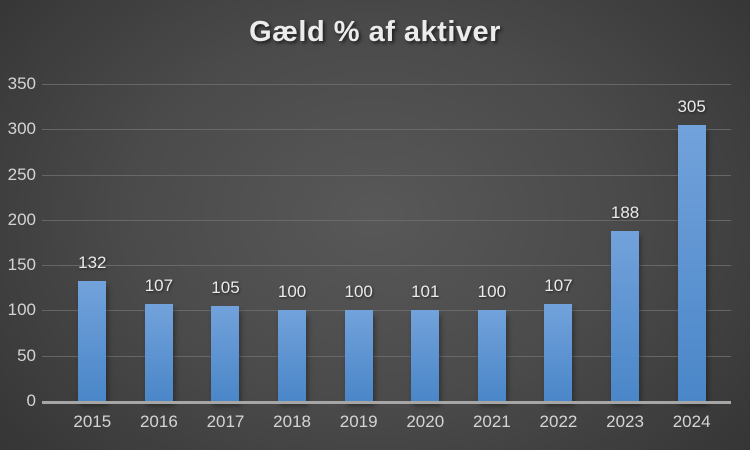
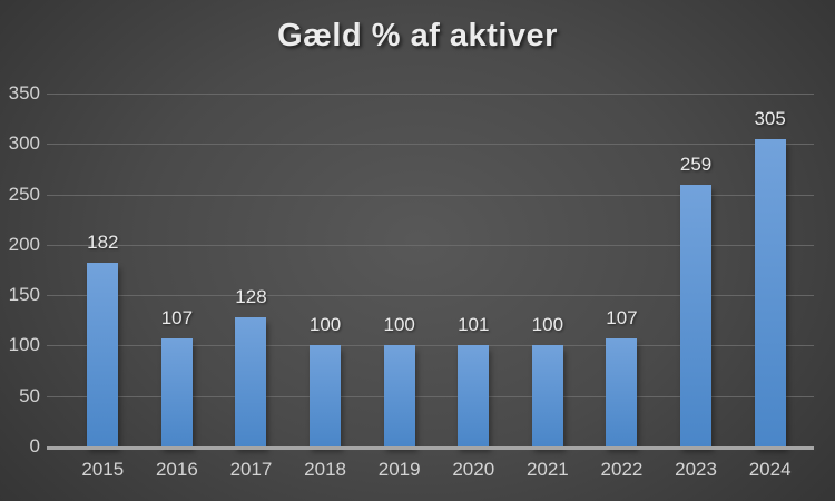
2015: 132 -> 182
2017: 105 -> 128
2023: 188 -> 259
